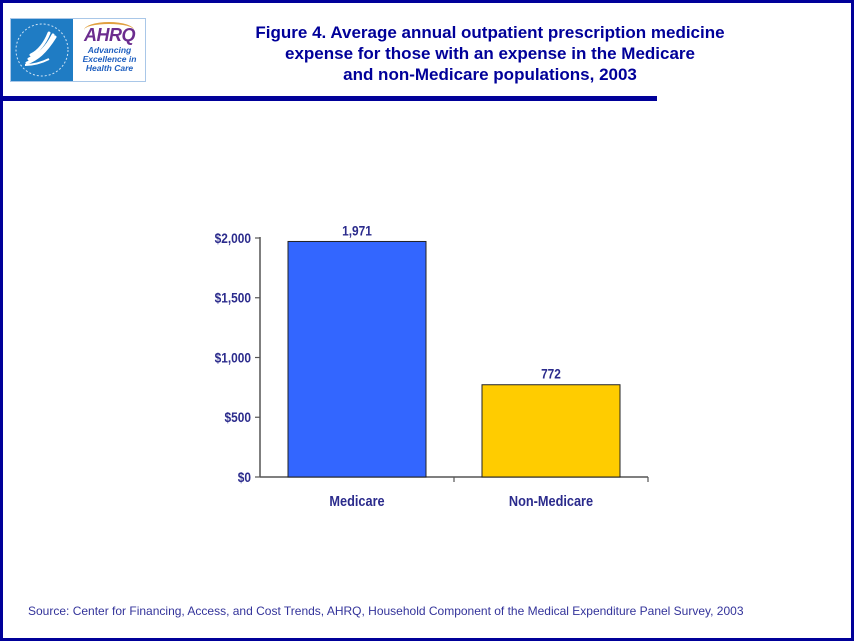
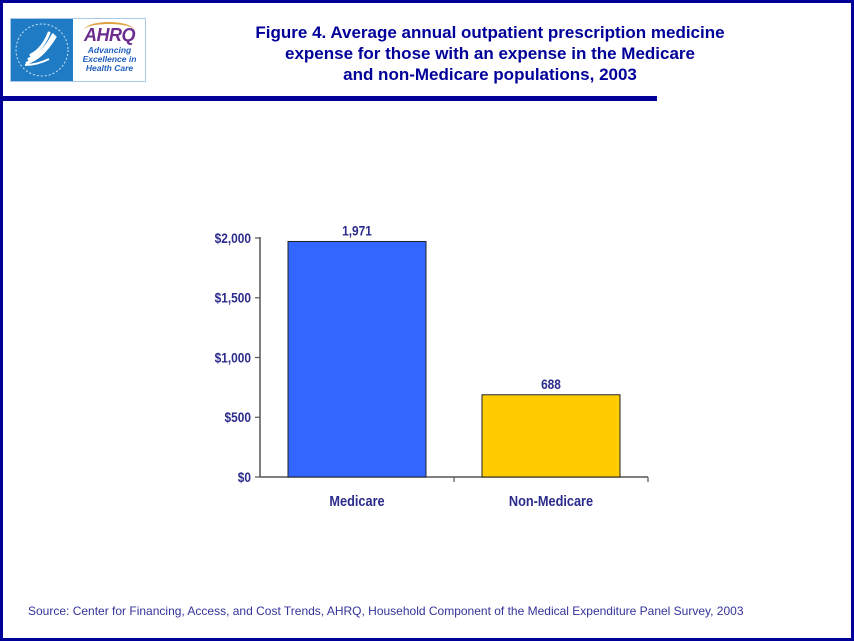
Non-Medicare: 772 -> 688
